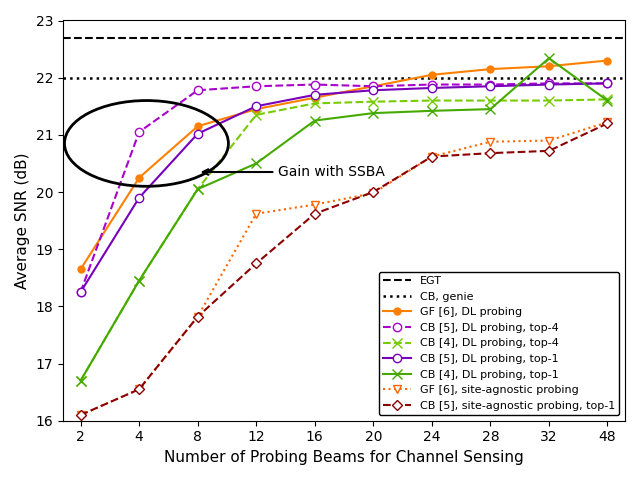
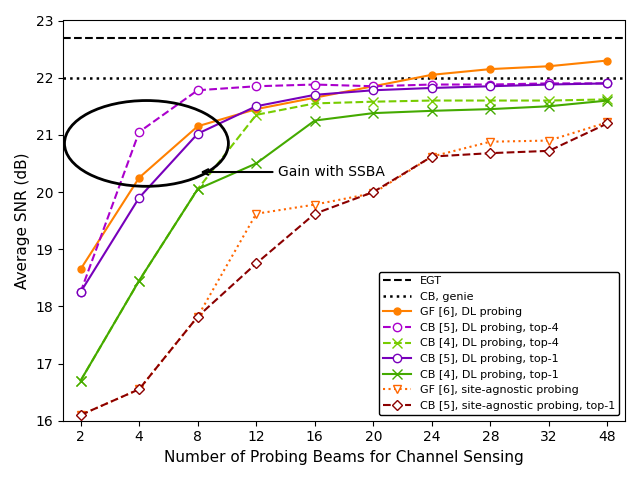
CB [4], DL probing, top-1/32: 22.34 -> 21.50
